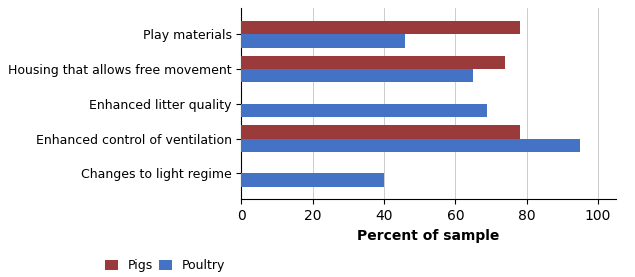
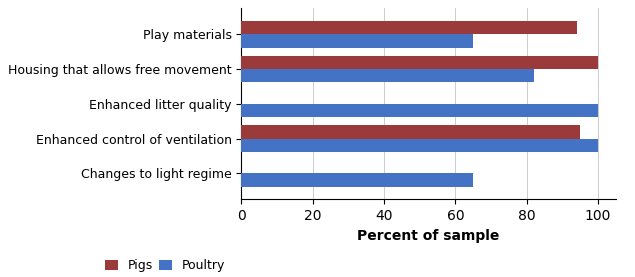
Pigs/Play materials: 78 -> 94
Poultry/Play materials: 46 -> 65
Pigs/Housing that allows free movement: 74 -> 100
Poultry/Housing that allows free movement: 65 -> 82
Poultry/Enhanced litter quality: 69 -> 100
Pigs/Enhanced control of ventilation: 78 -> 95
Poultry/Enhanced control of ventilation: 95 -> 100
Poultry/Changes to light regime: 40 -> 65
